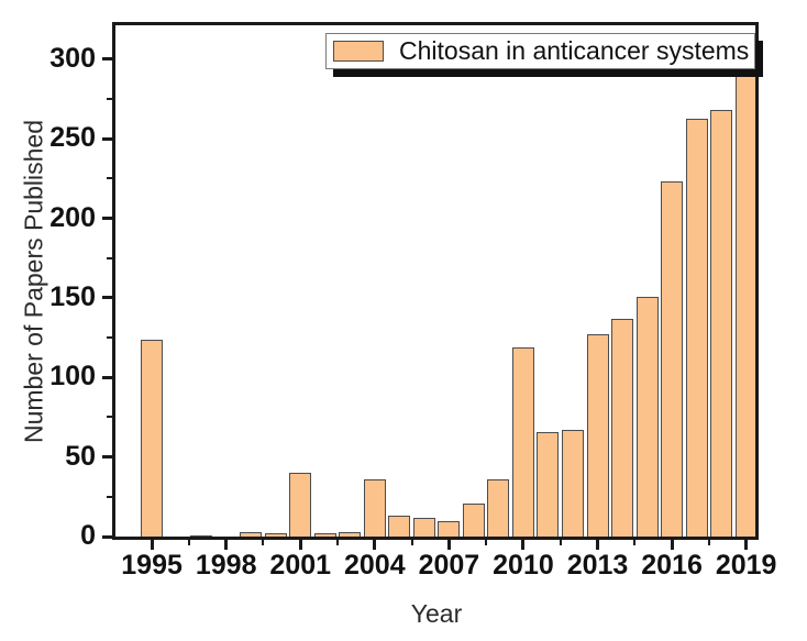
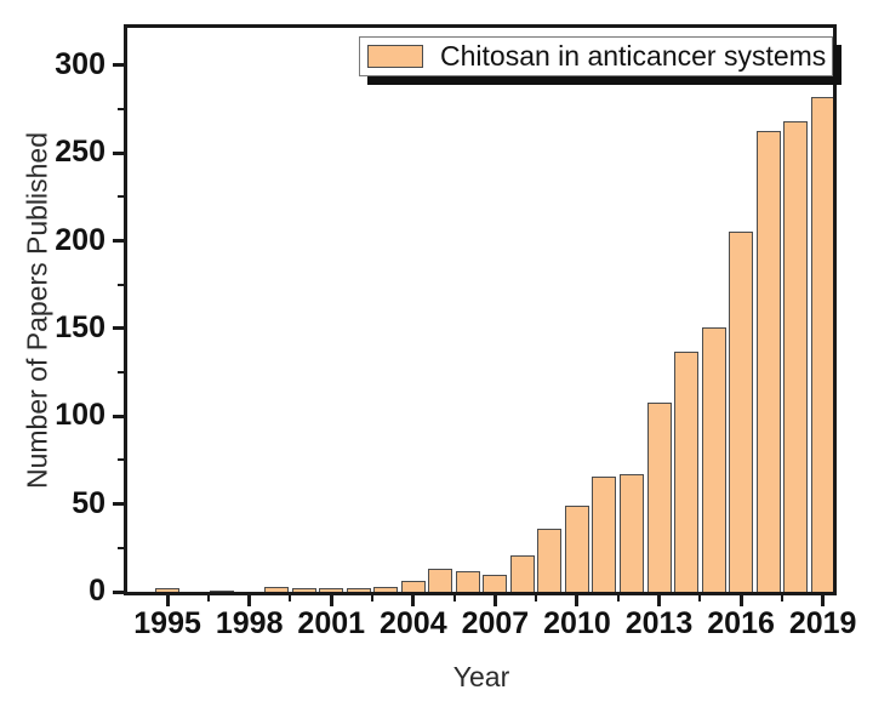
1995: 124 -> 2
2001: 40 -> 2
2004: 36 -> 6
2010: 119 -> 49
2013: 127 -> 108
2016: 223 -> 205
2019: 304 -> 282
